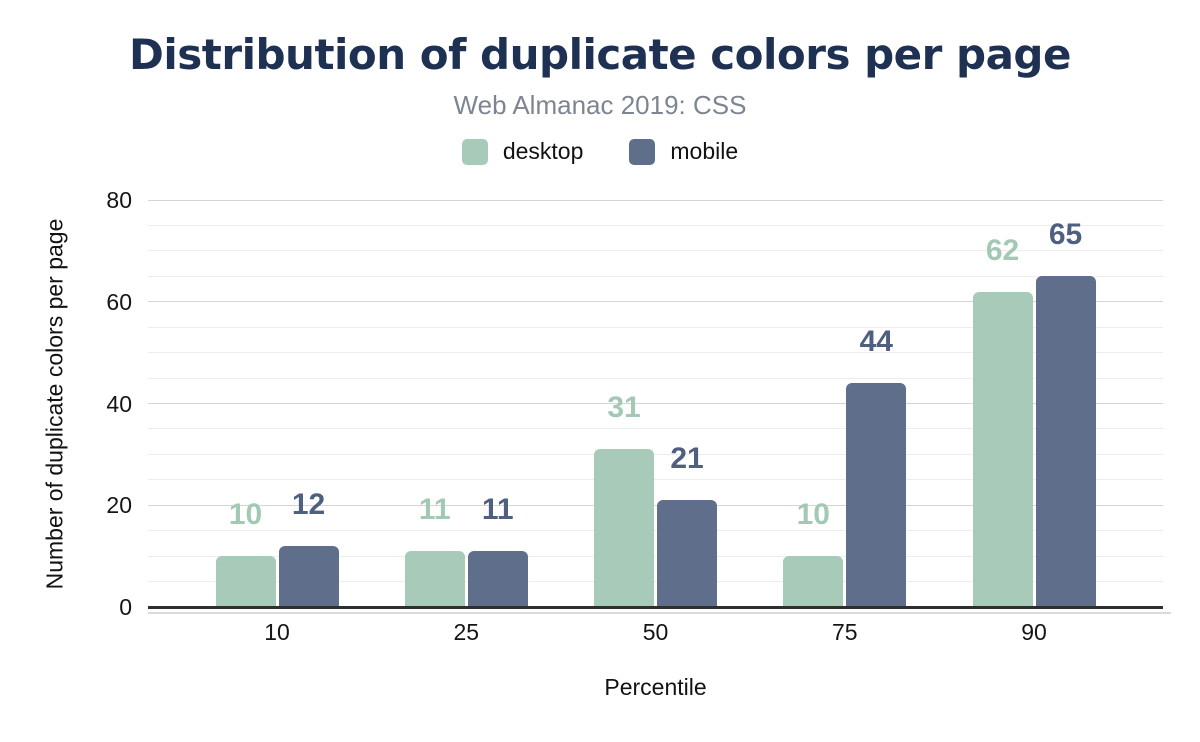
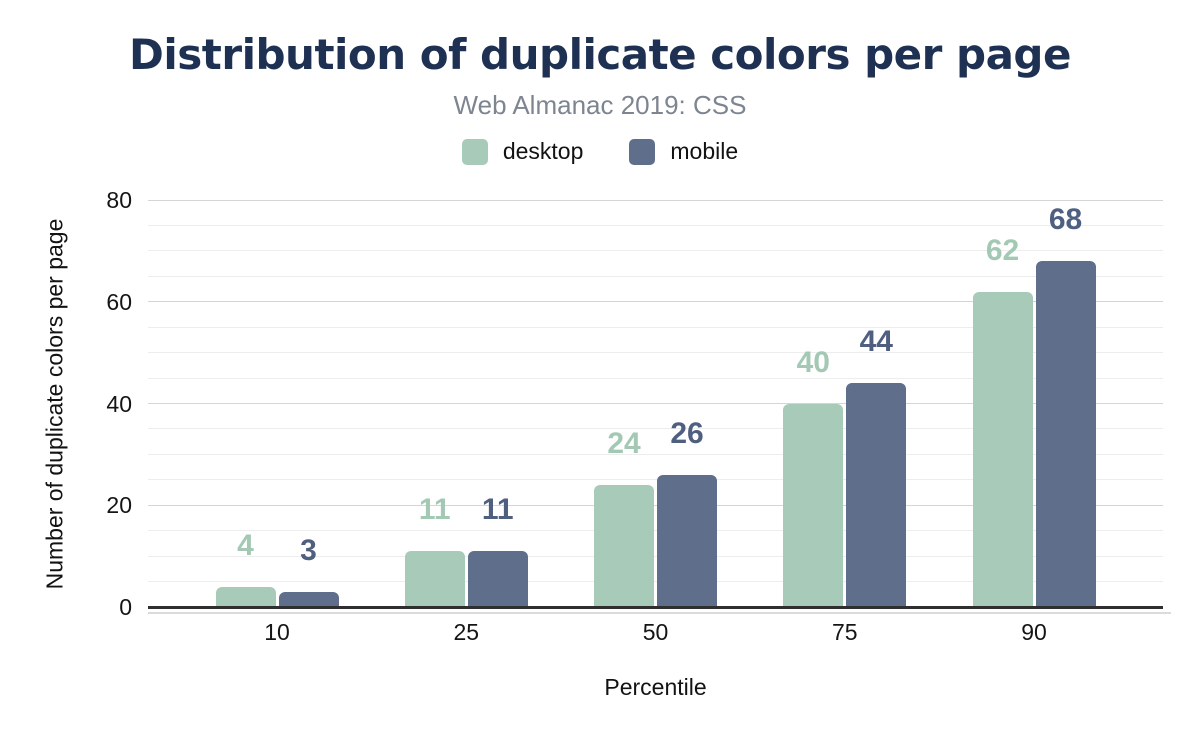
desktop/10: 10 -> 4
mobile/10: 12 -> 3
desktop/50: 31 -> 24
mobile/50: 21 -> 26
desktop/75: 10 -> 40
mobile/90: 65 -> 68
